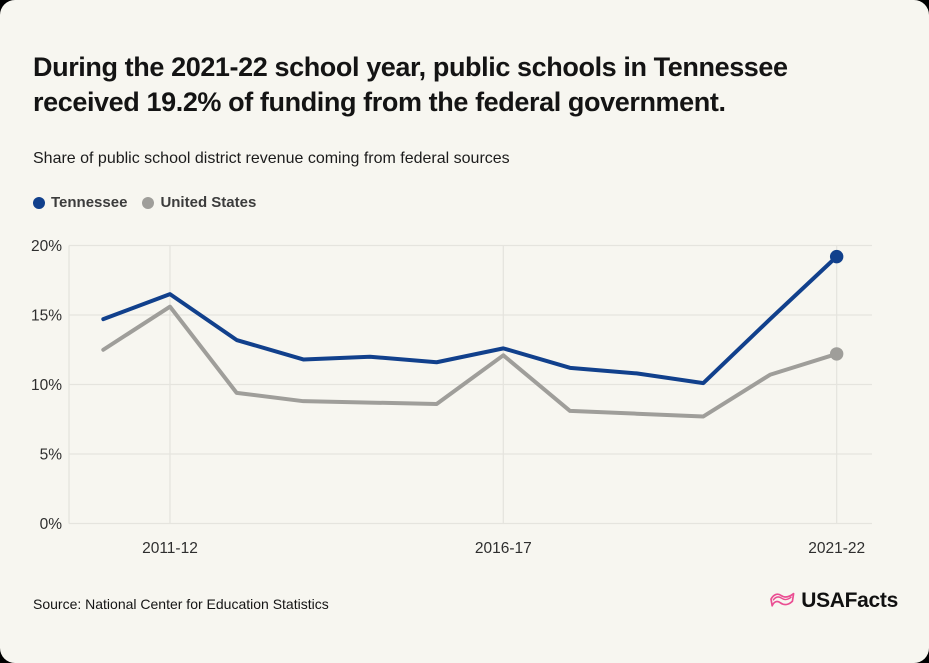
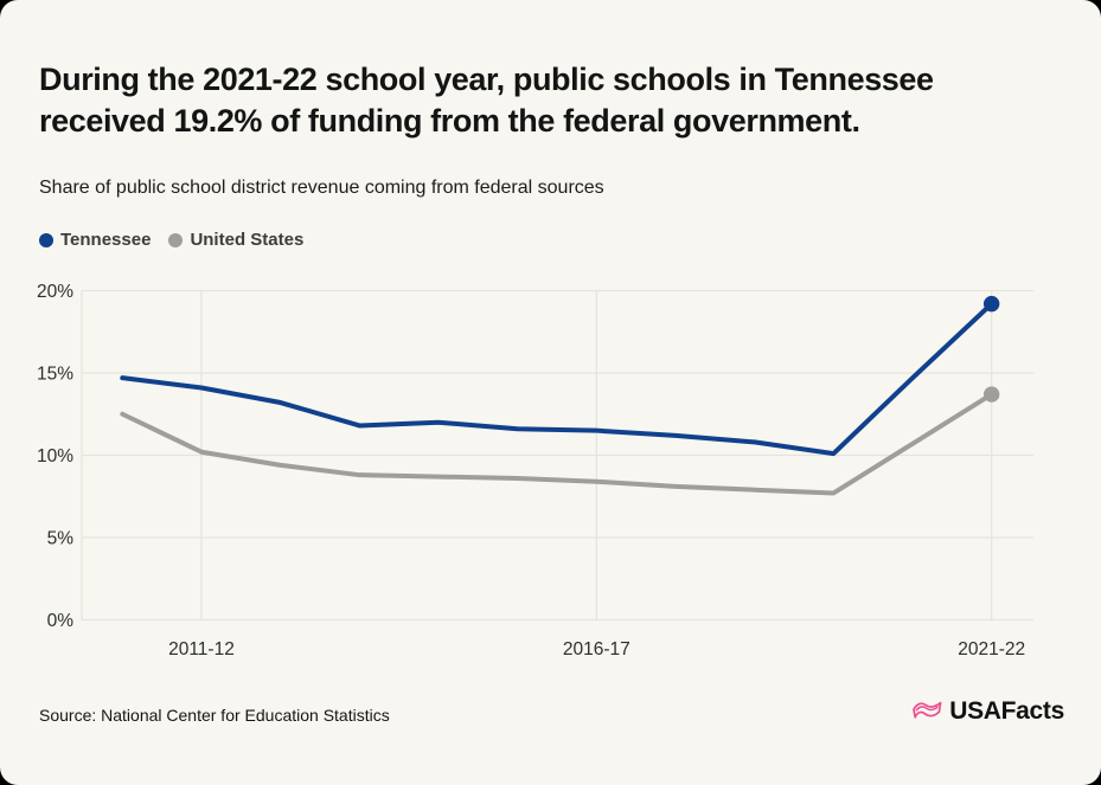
Tennessee/2011-12: 16.5% -> 14.1%
United States/2011-12: 15.6% -> 10.2%
Tennessee/2016-17: 12.6% -> 11.5%
United States/2016-17: 12.1% -> 8.4%
United States/2021-22: 12.2% -> 13.7%
